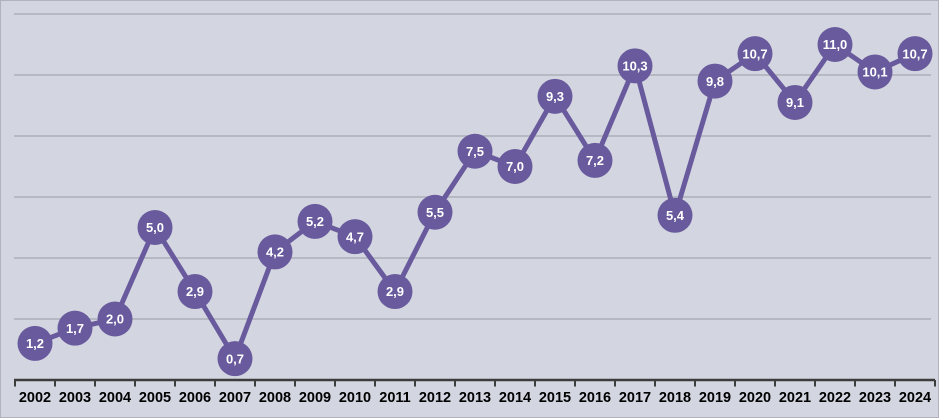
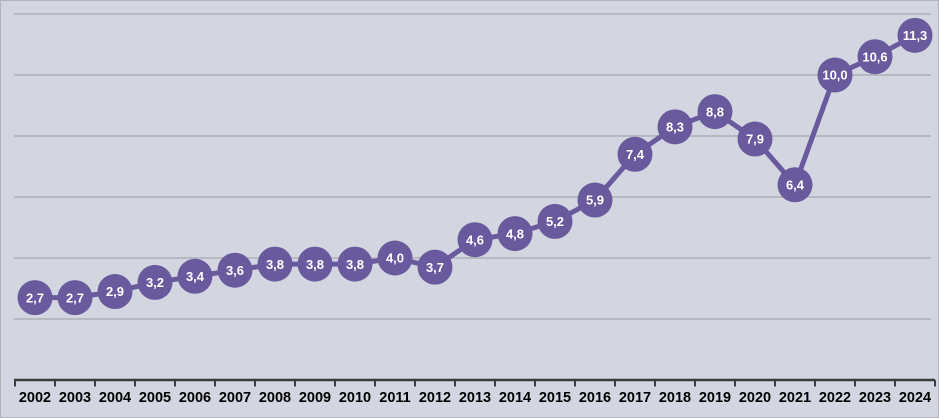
2002: 1,2 -> 2,7
2003: 1,7 -> 2,7
2004: 2,0 -> 2,9
2005: 5,0 -> 3,2
2006: 2,9 -> 3,4
2007: 0,7 -> 3,6
2008: 4,2 -> 3,8
2009: 5,2 -> 3,8
2010: 4,7 -> 3,8
2011: 2,9 -> 4,0
2012: 5,5 -> 3,7
2013: 7,5 -> 4,6
2014: 7,0 -> 4,8
2015: 9,3 -> 5,2
2016: 7,2 -> 5,9
2017: 10,3 -> 7,4
2018: 5,4 -> 8,3
2019: 9,8 -> 8,8
2020: 10,7 -> 7,9
2021: 9,1 -> 6,4
2022: 11,0 -> 10,0
2023: 10,1 -> 10,6
2024: 10,7 -> 11,3
